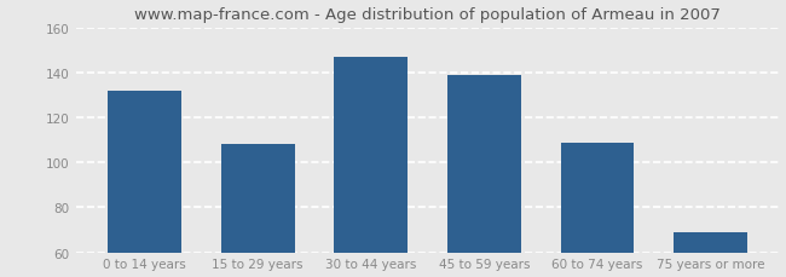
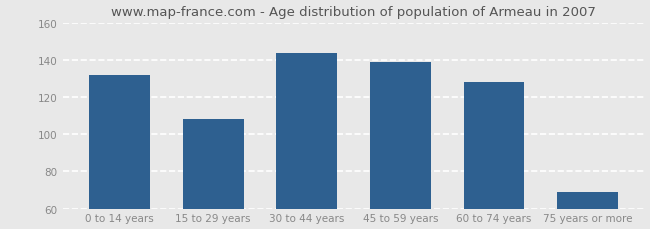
30 to 44 years: 147 -> 144
60 to 74 years: 109 -> 128
